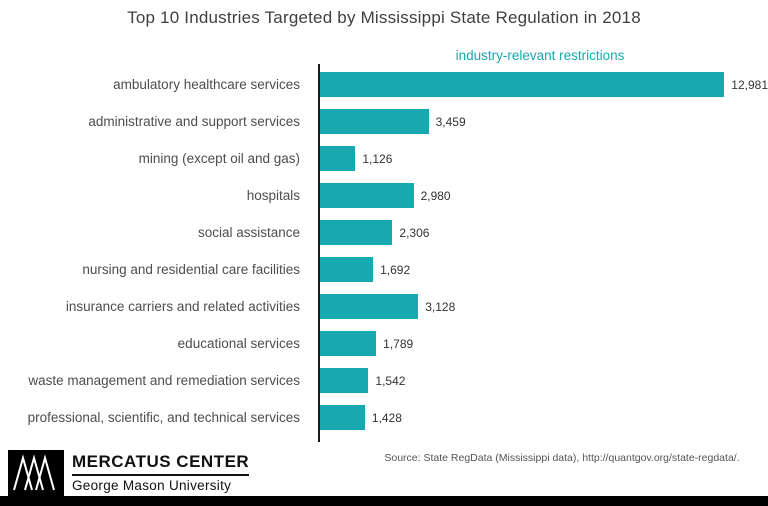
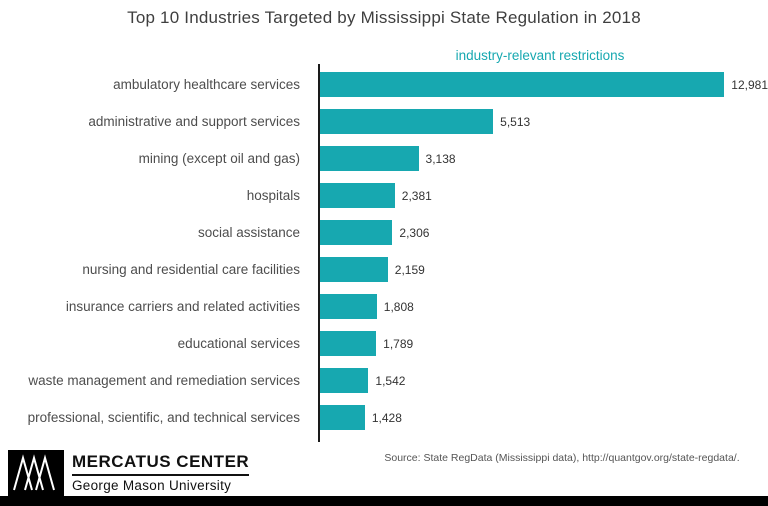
administrative and support services: 3,459 -> 5,513
mining (except oil and gas): 1,126 -> 3,138
hospitals: 2,980 -> 2,381
nursing and residential care facilities: 1,692 -> 2,159
insurance carriers and related activities: 3,128 -> 1,808
